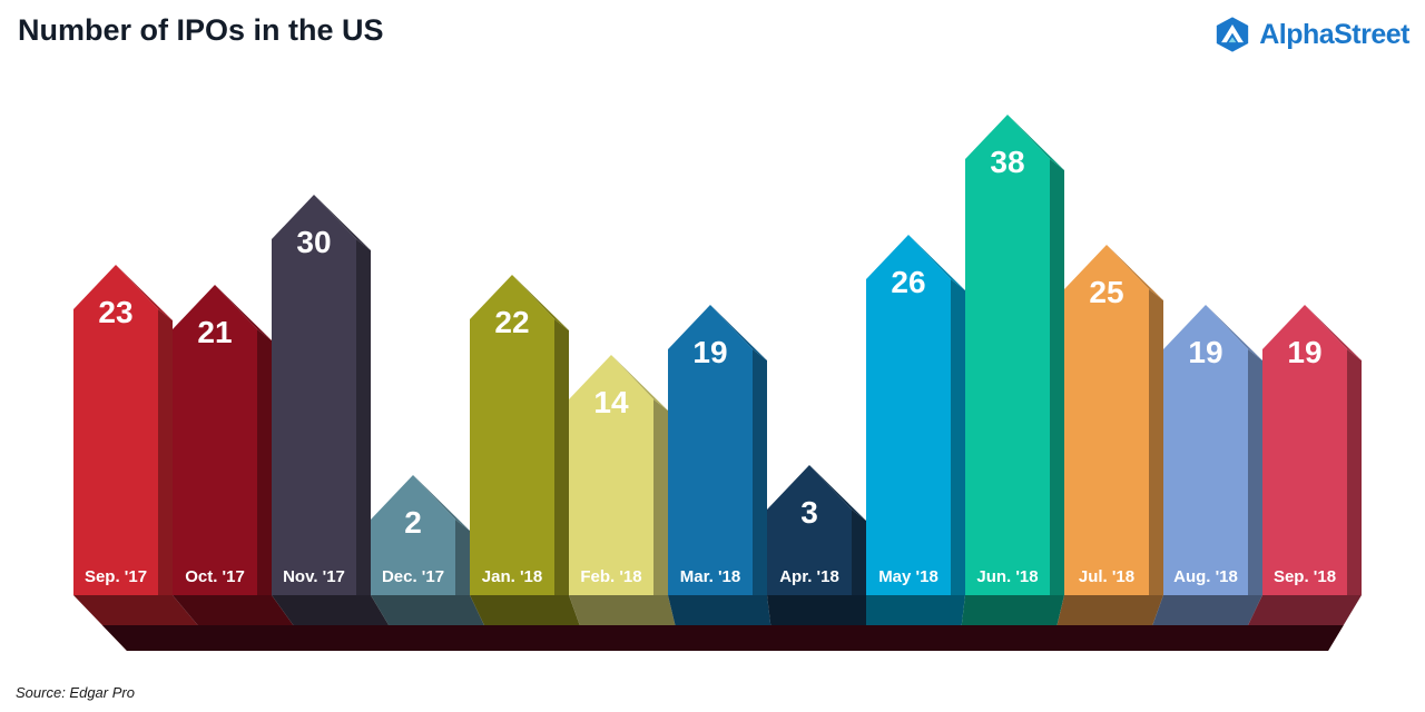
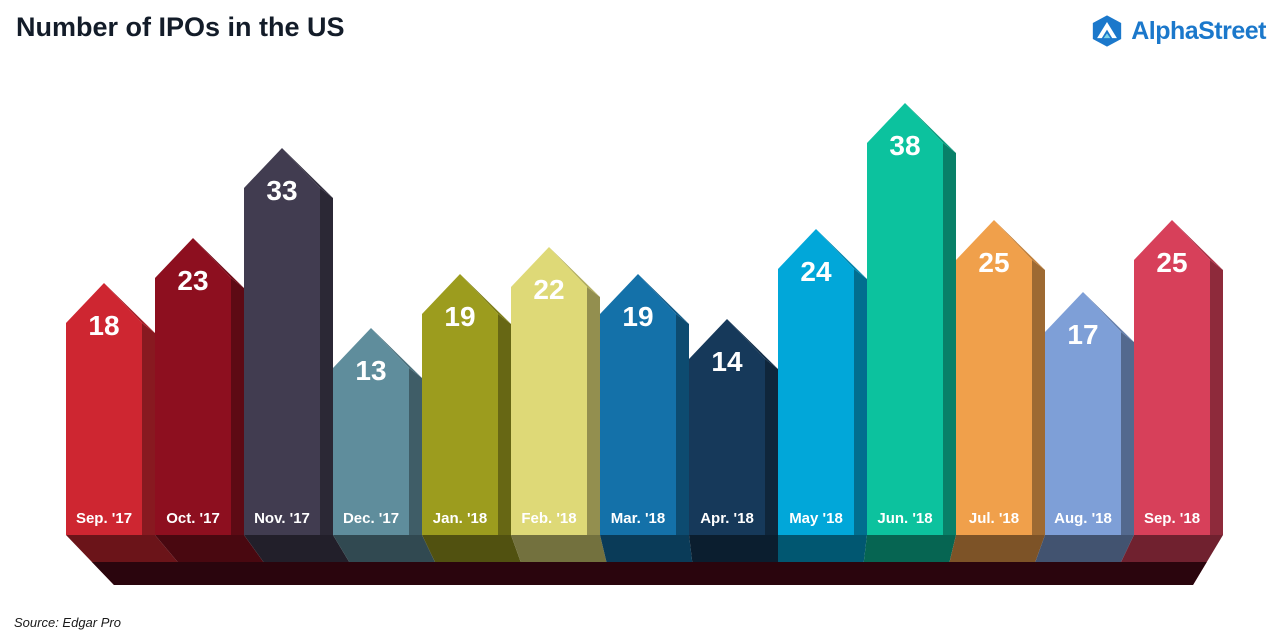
Sep. '17: 23 -> 18
Oct. '17: 21 -> 23
Nov. '17: 30 -> 33
Dec. '17: 2 -> 13
Jan. '18: 22 -> 19
Feb. '18: 14 -> 22
Apr. '18: 3 -> 14
May '18: 26 -> 24
Aug. '18: 19 -> 17
Sep. '18: 19 -> 25
